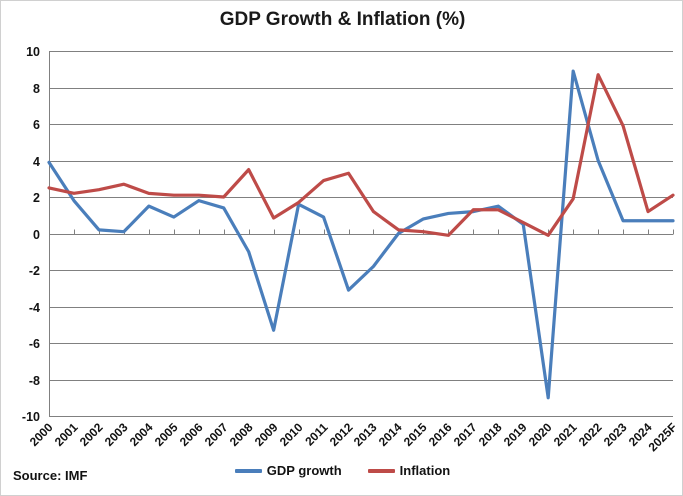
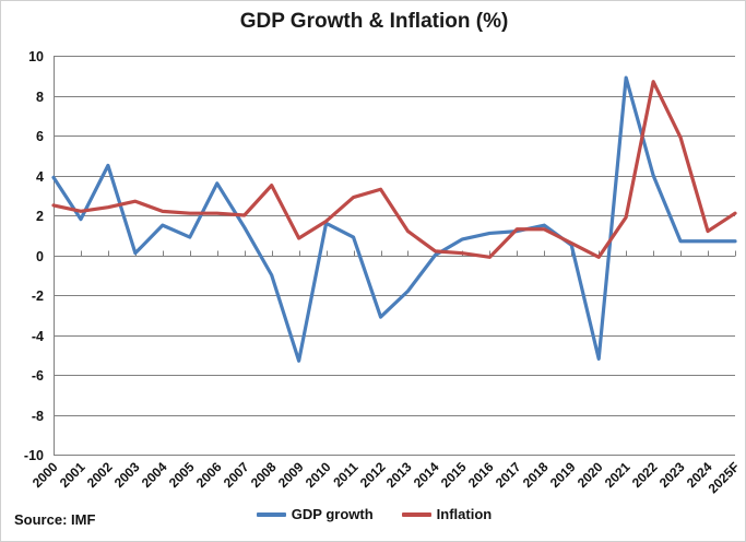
GDP growth/2002: 0.2 -> 4.5
GDP growth/2006: 1.8 -> 3.6
GDP growth/2020: -9.0 -> -5.2
